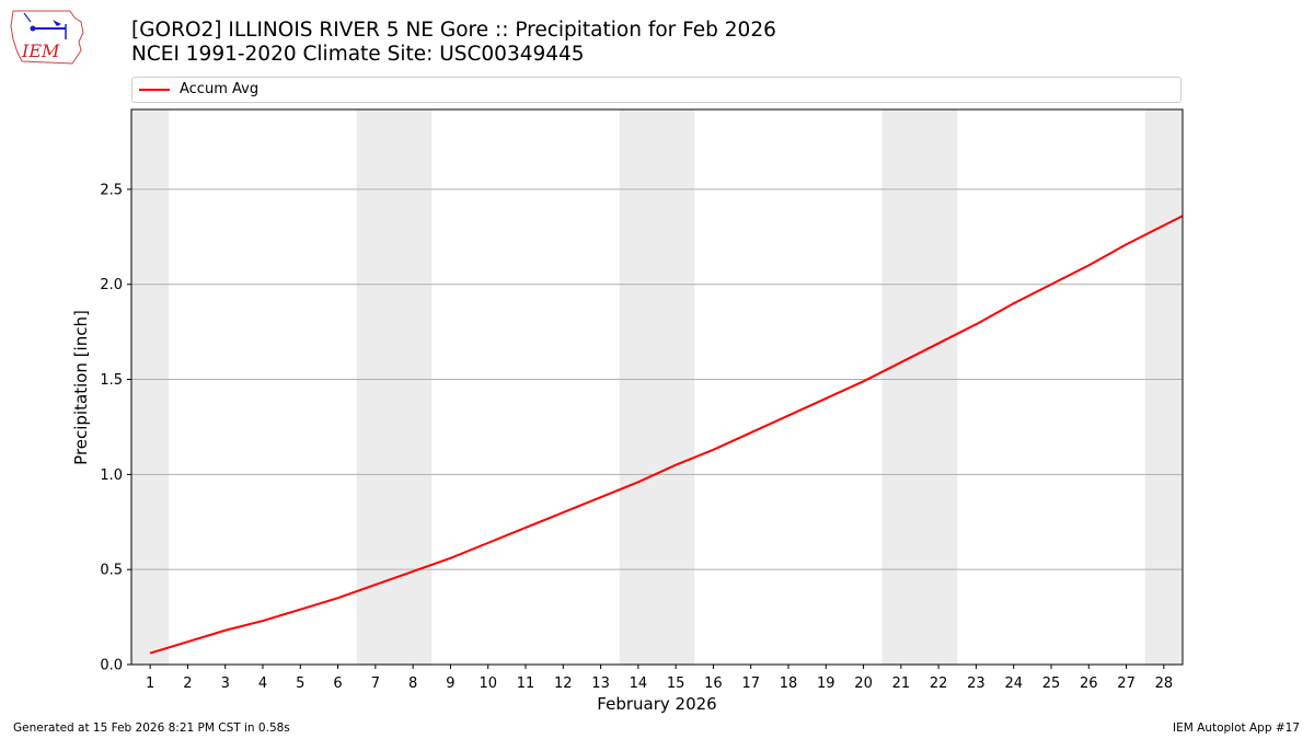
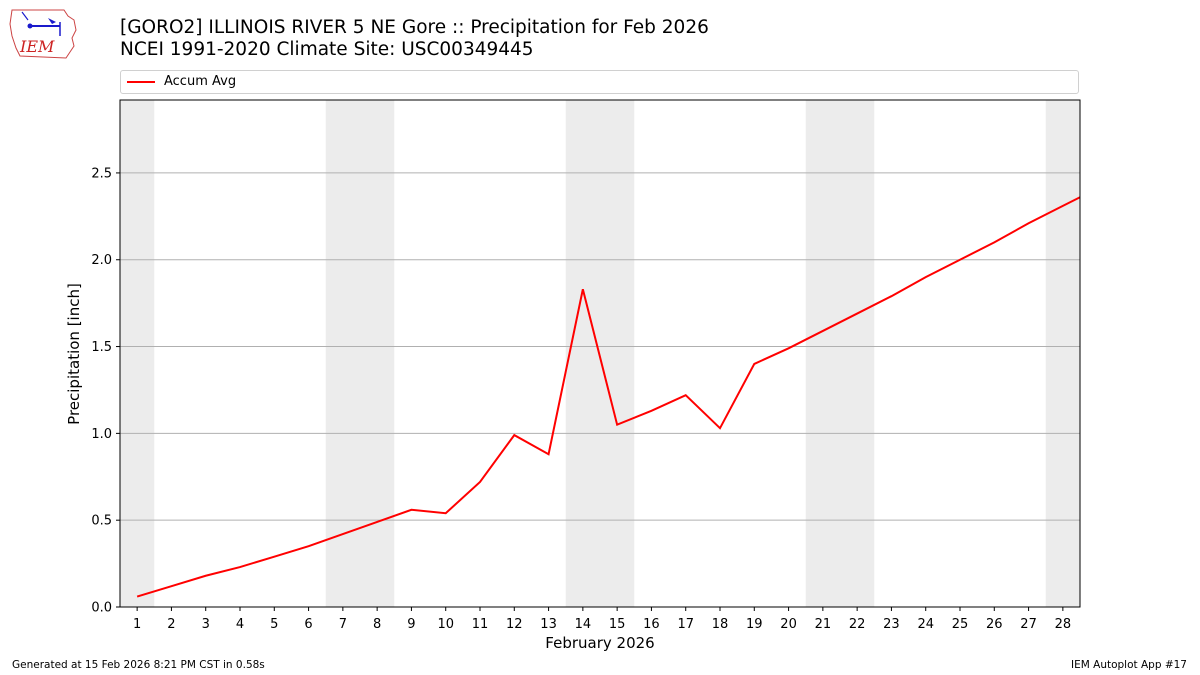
10: 0.64 -> 0.54
12: 0.80 -> 0.99
14: 0.96 -> 1.83
18: 1.31 -> 1.03
